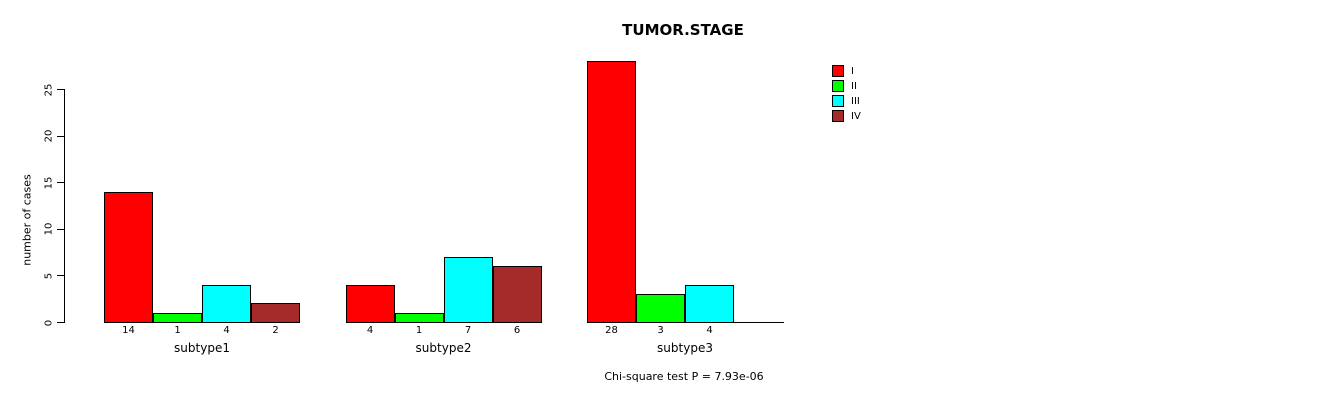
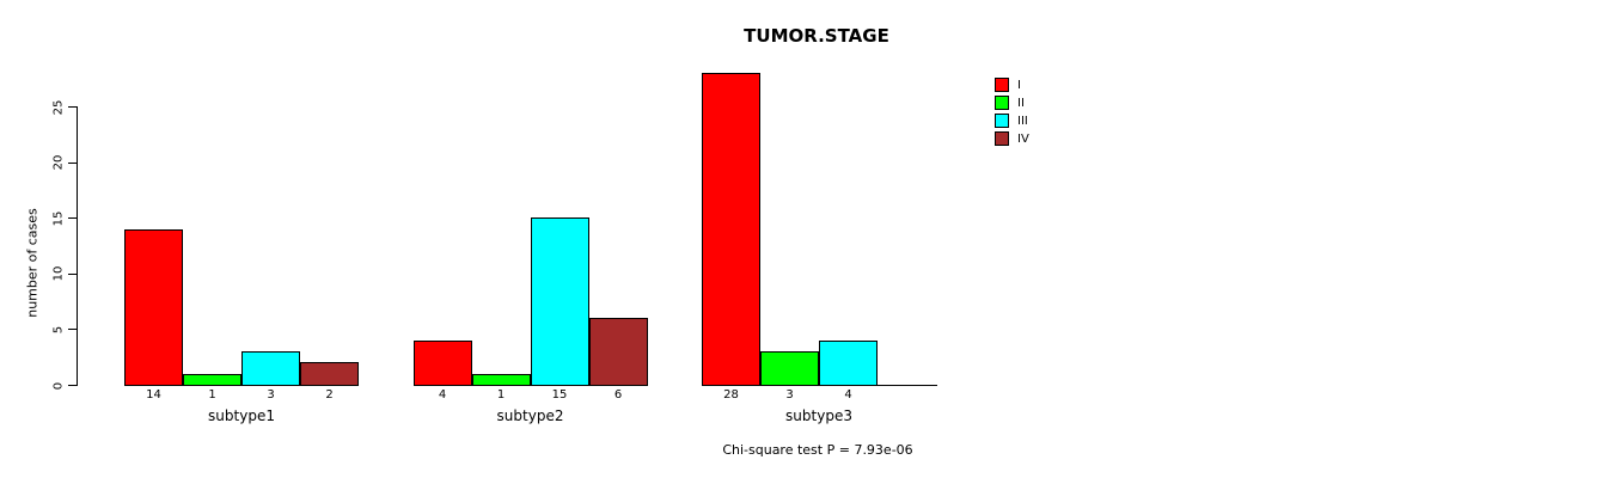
III/subtype1: 4 -> 3
III/subtype2: 7 -> 15
